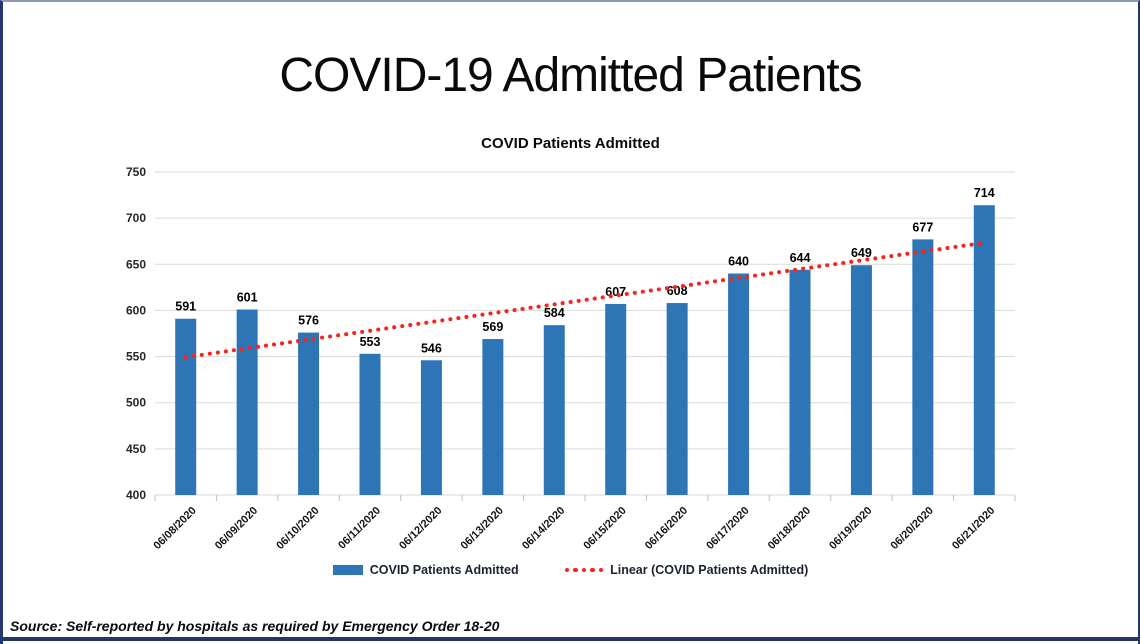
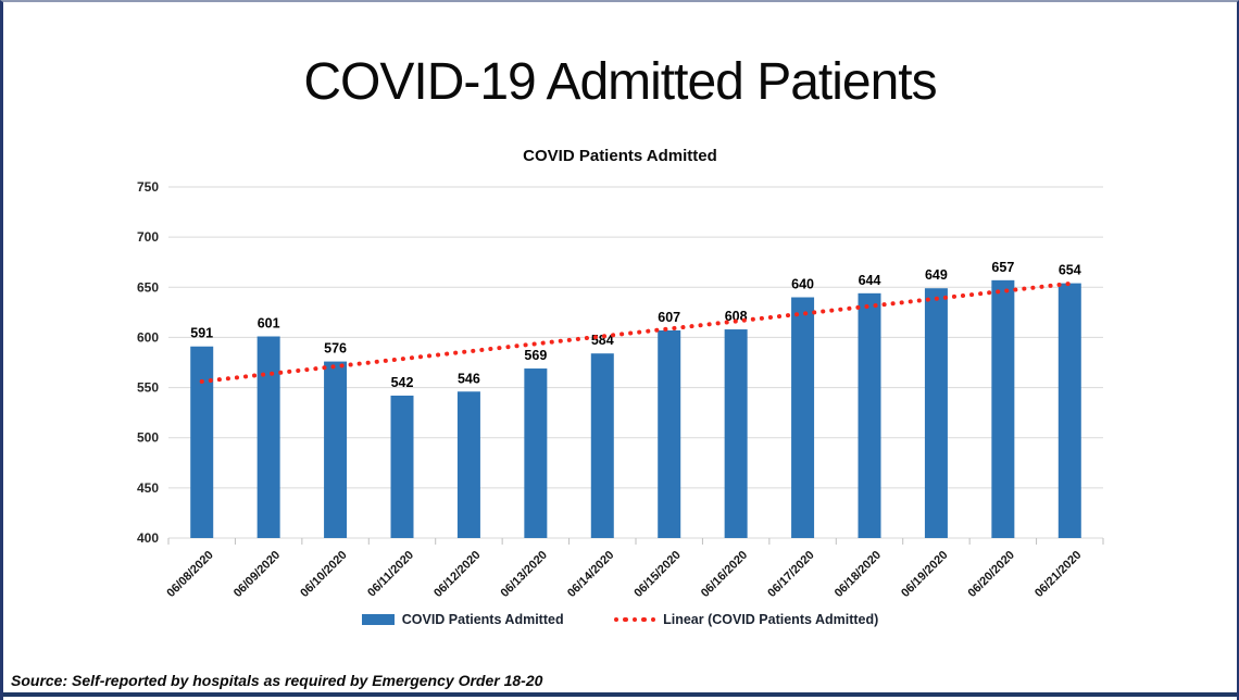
06/11/2020: 553 -> 542
06/20/2020: 677 -> 657
06/21/2020: 714 -> 654
